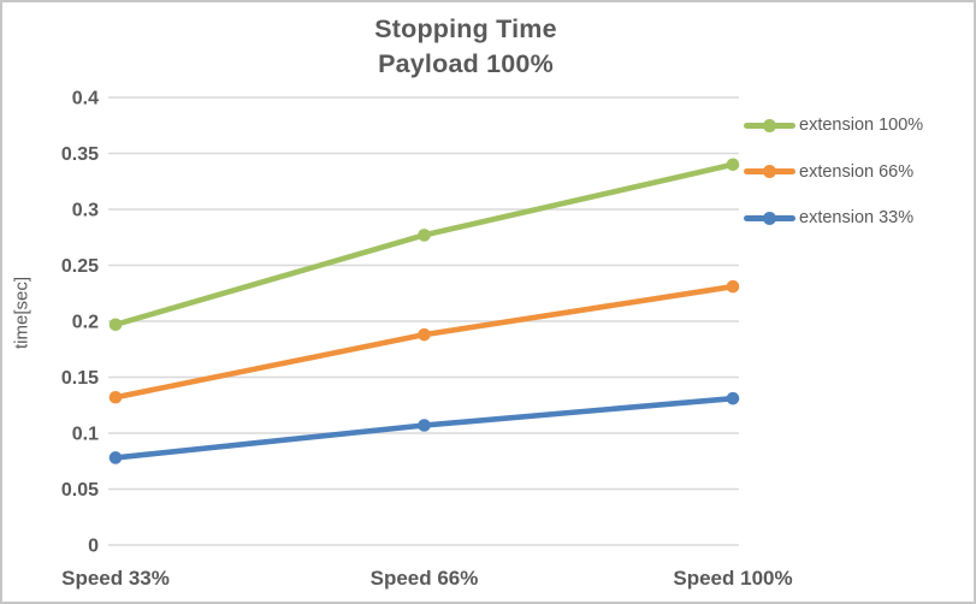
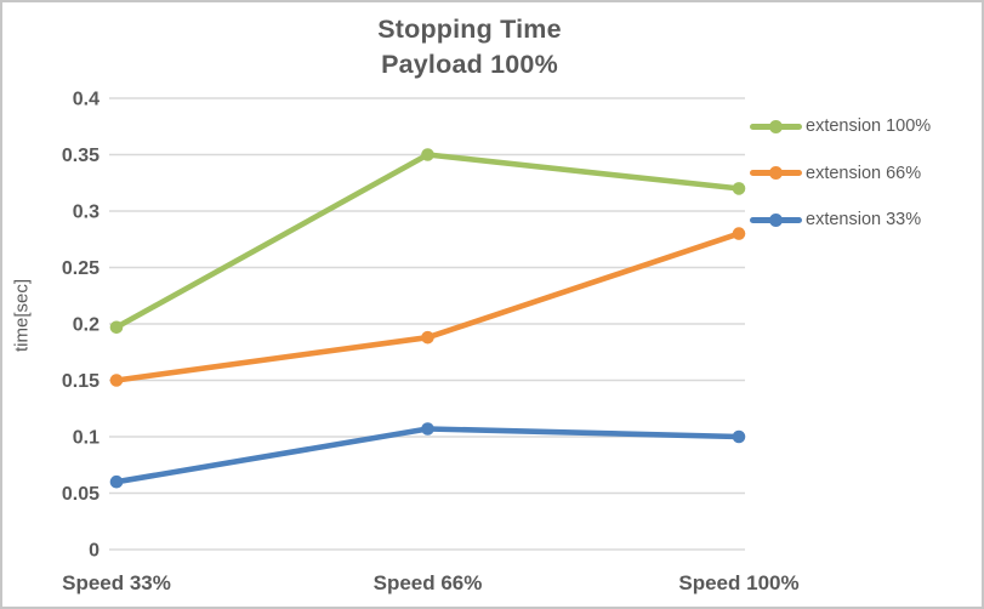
extension 66%/Speed 33%: 0.13 -> 0.15
extension 33%/Speed 33%: 0.08 -> 0.06
extension 100%/Speed 66%: 0.28 -> 0.35
extension 100%/Speed 100%: 0.34 -> 0.32
extension 66%/Speed 100%: 0.23 -> 0.28
extension 33%/Speed 100%: 0.13 -> 0.10
